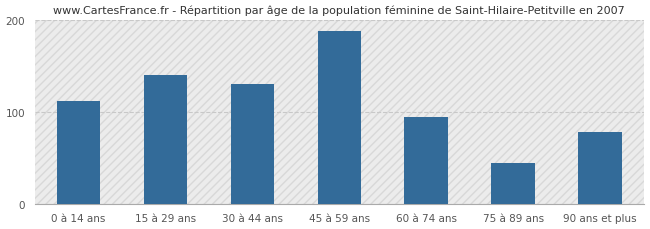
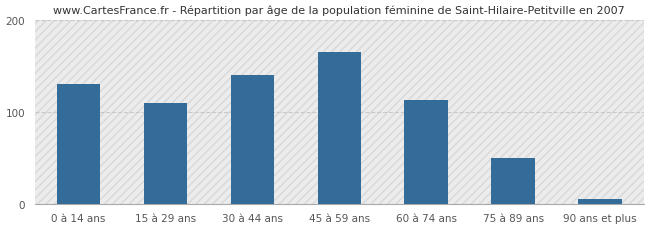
0 à 14 ans: 112 -> 130
15 à 29 ans: 140 -> 110
30 à 44 ans: 130 -> 140
45 à 59 ans: 188 -> 165
60 à 74 ans: 94 -> 113
75 à 89 ans: 44 -> 50
90 ans et plus: 78 -> 5
